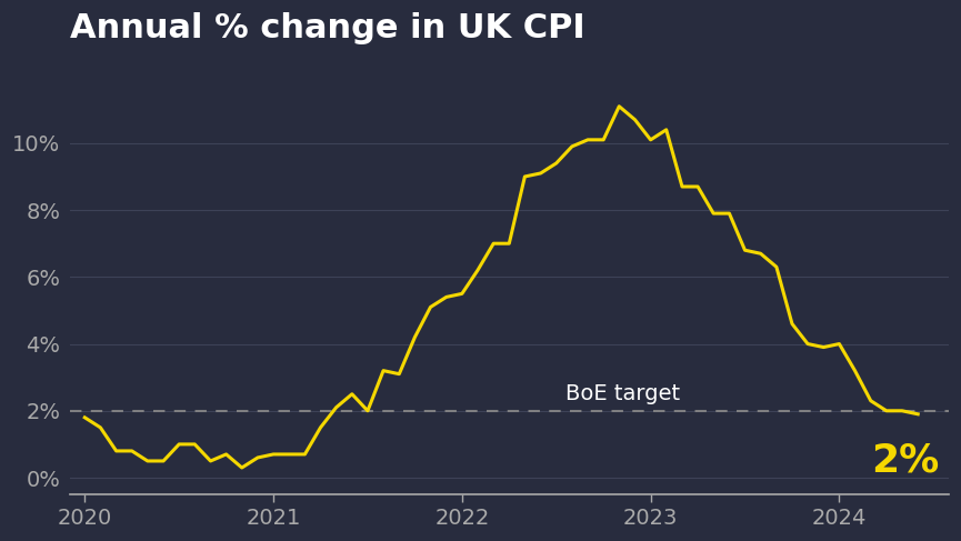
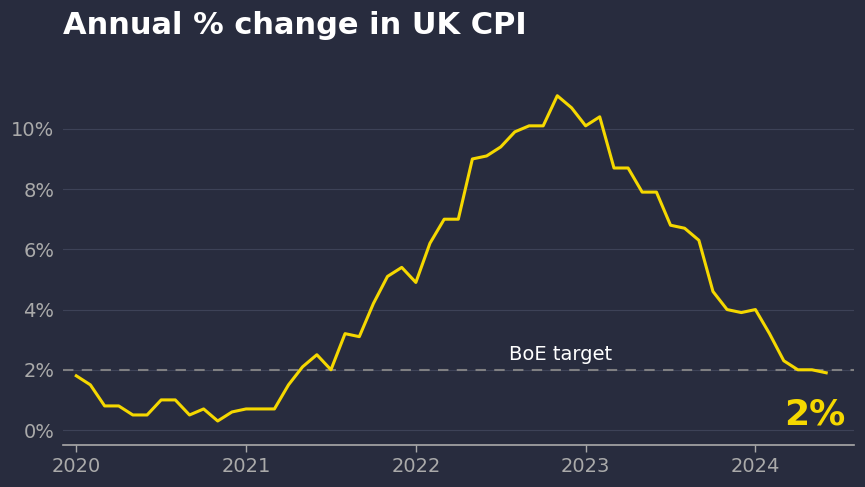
2022: 5.5% -> 4.9%
